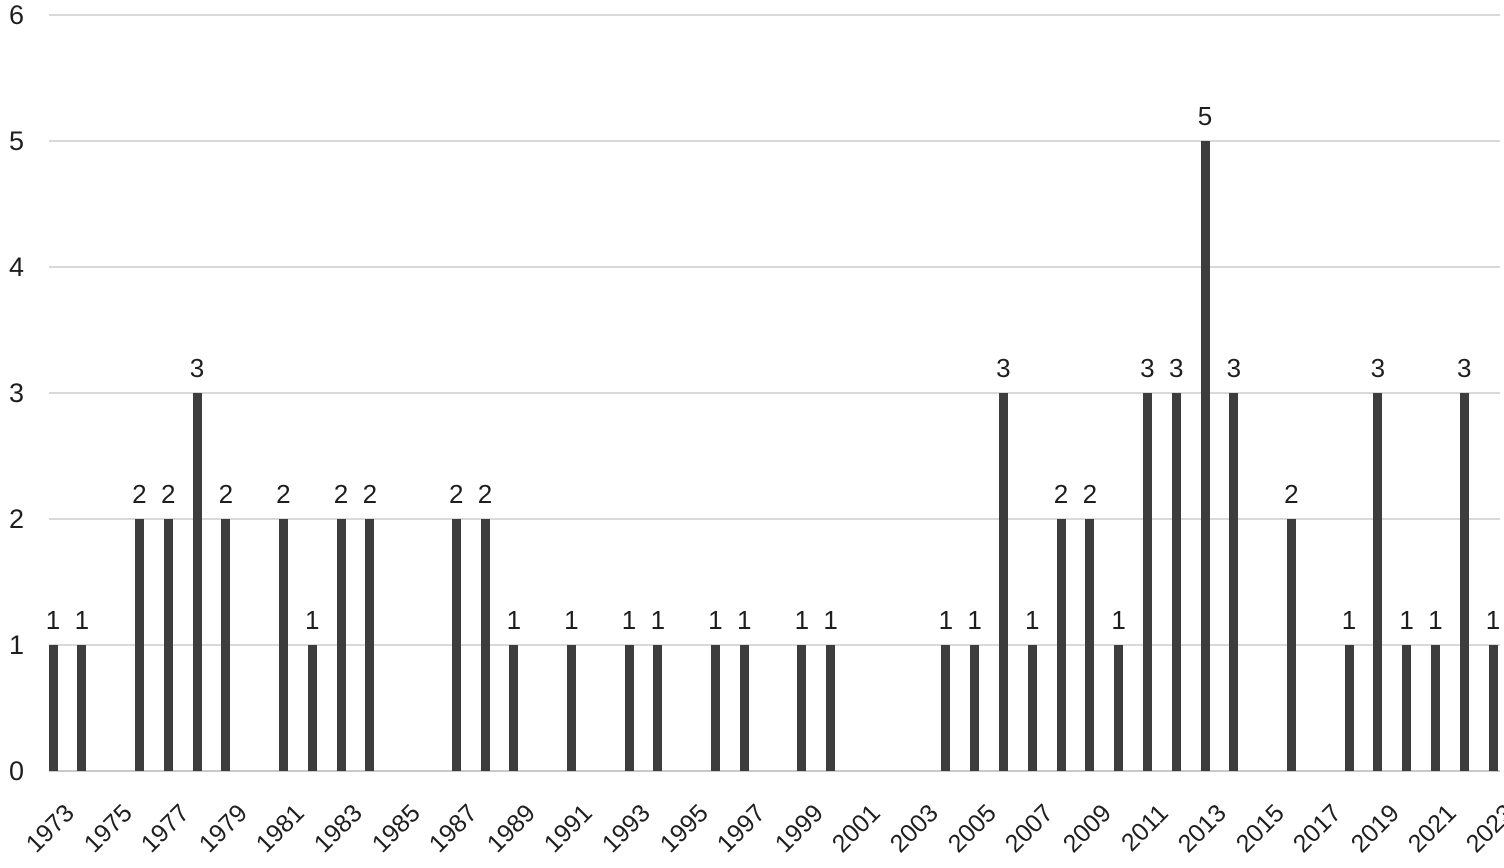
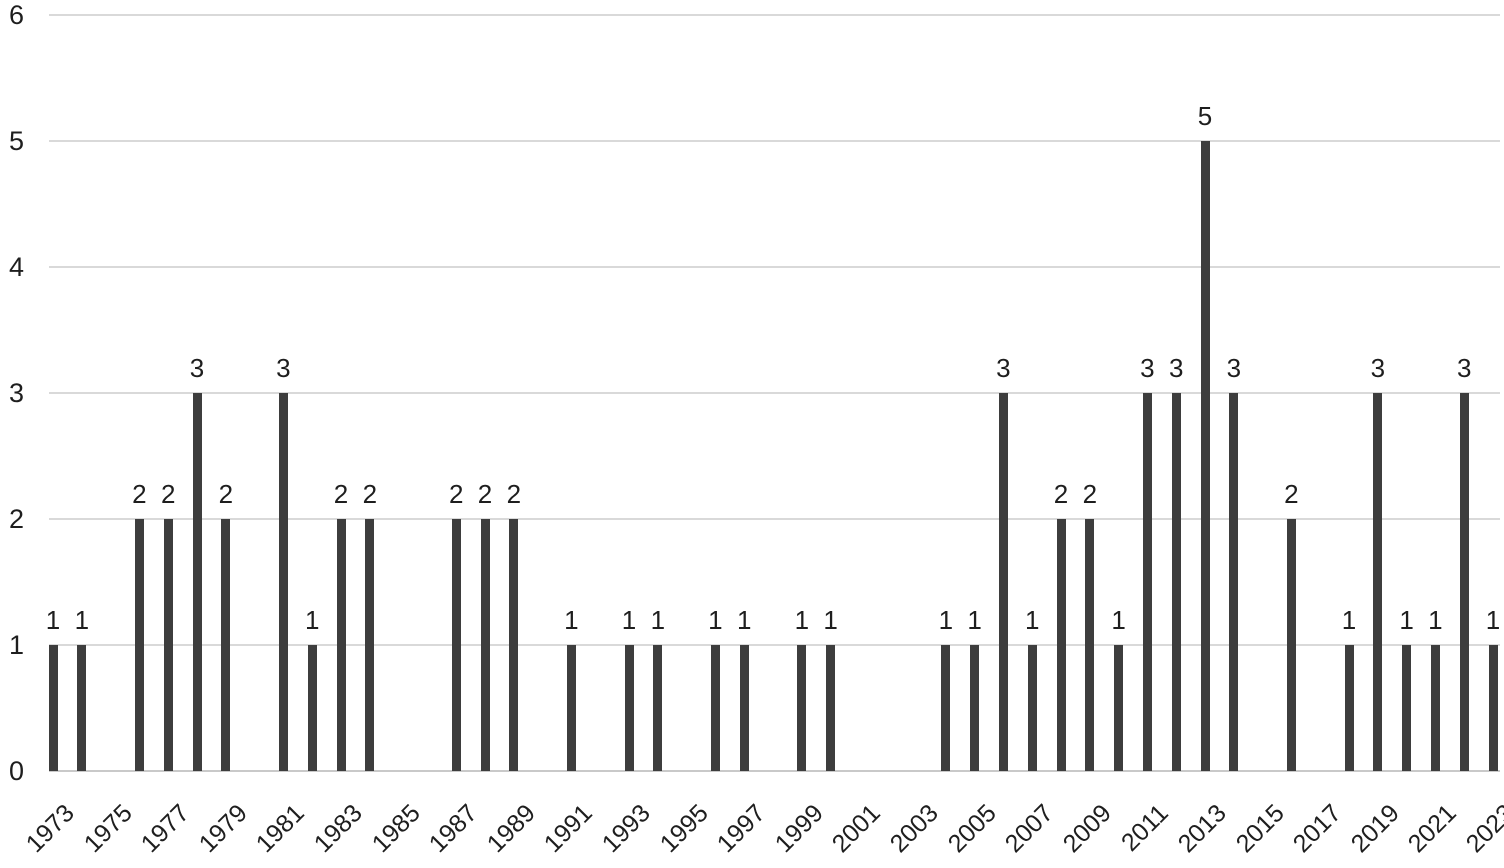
1981: 2 -> 3
1989: 1 -> 2
